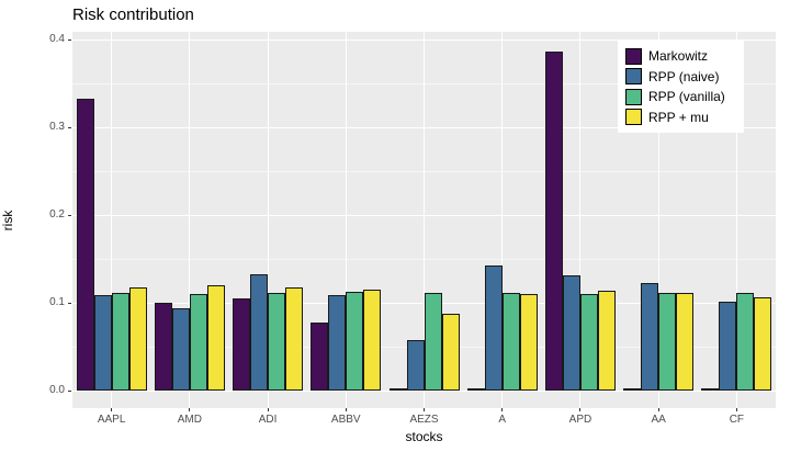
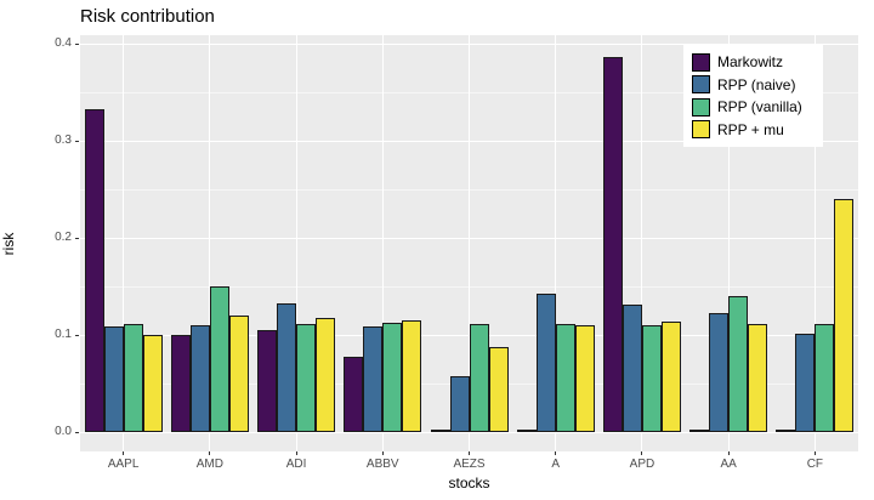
RPP + mu/AAPL: 0.12 -> 0.10
RPP (naive)/AMD: 0.09 -> 0.11
RPP (vanilla)/AMD: 0.11 -> 0.15
RPP (vanilla)/AA: 0.11 -> 0.14
RPP + mu/CF: 0.11 -> 0.24
